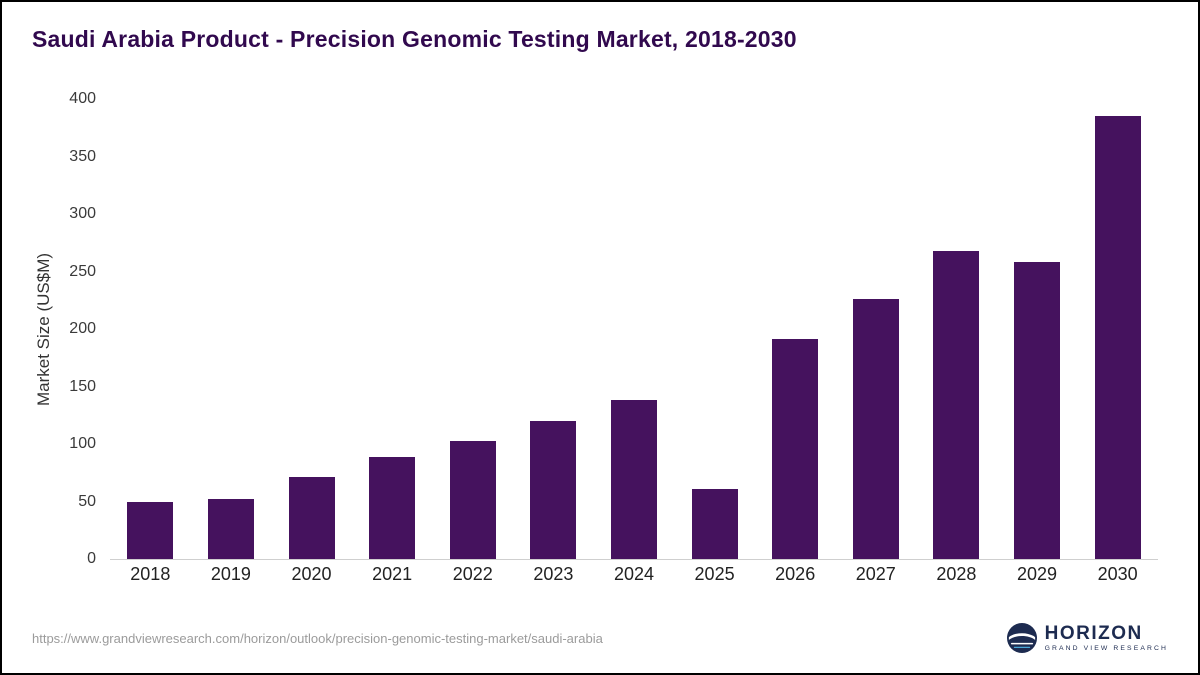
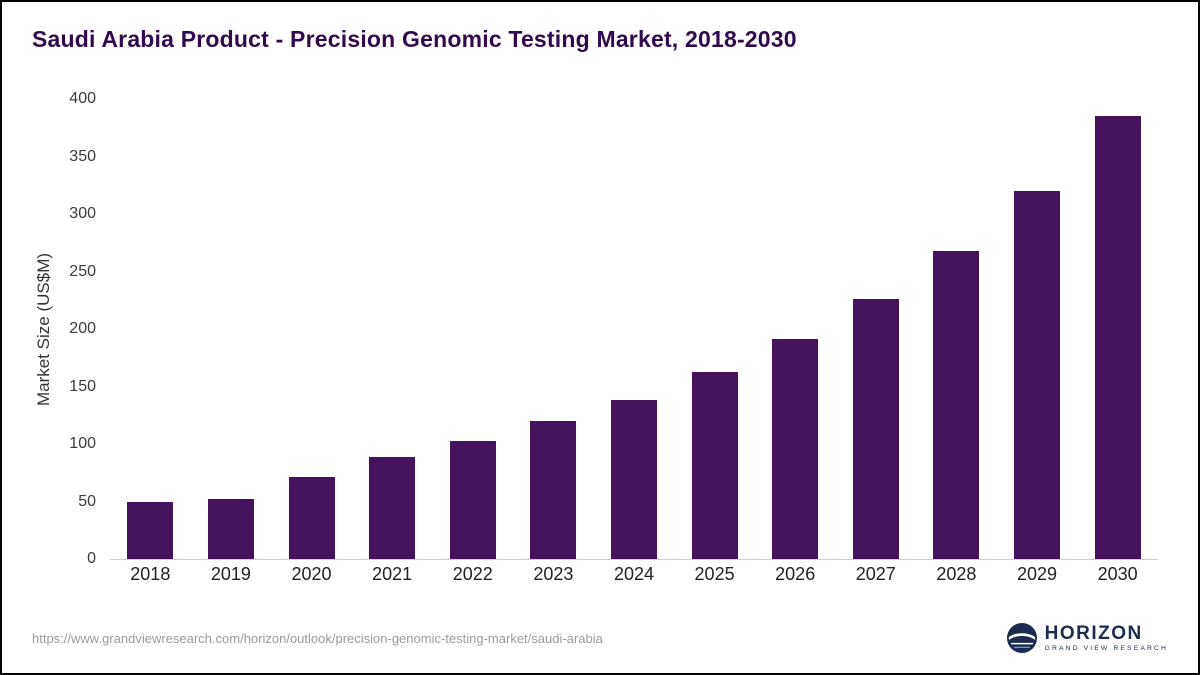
2025: 61 -> 163
2029: 258 -> 320
